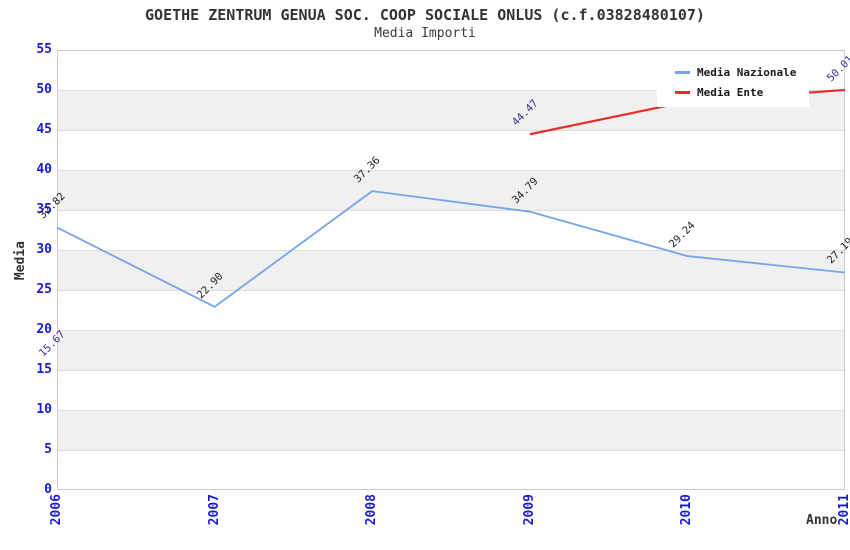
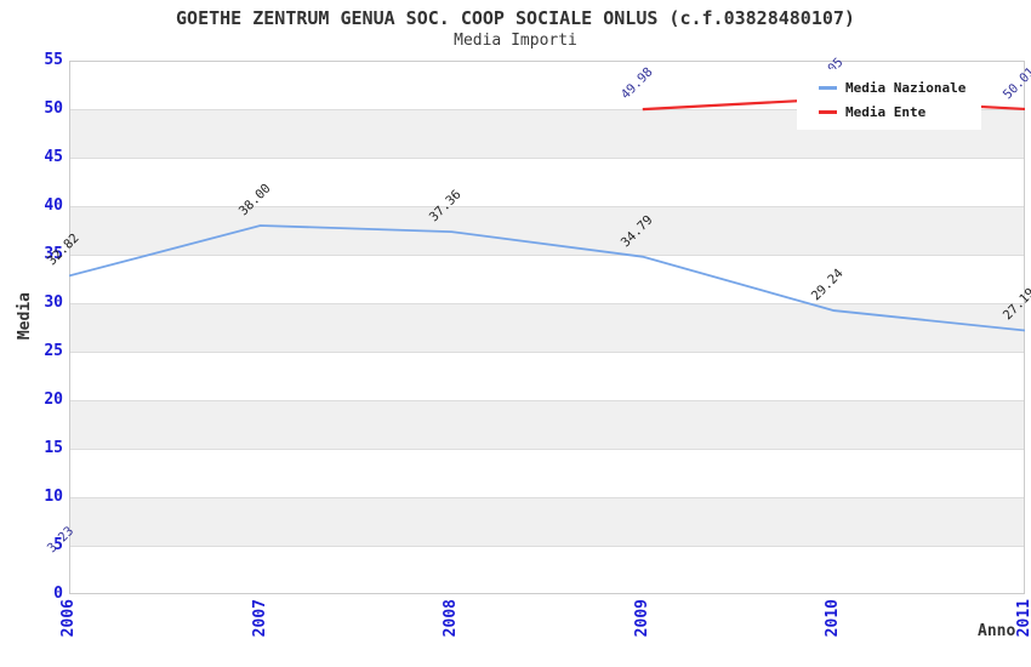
Media Ente/2006: 15.67 -> 3.23
Media Nazionale/2007: 22.90 -> 38.00
Media Ente/2009: 44.47 -> 49.98
Media Ente/2010: 48.56 -> 51.05
